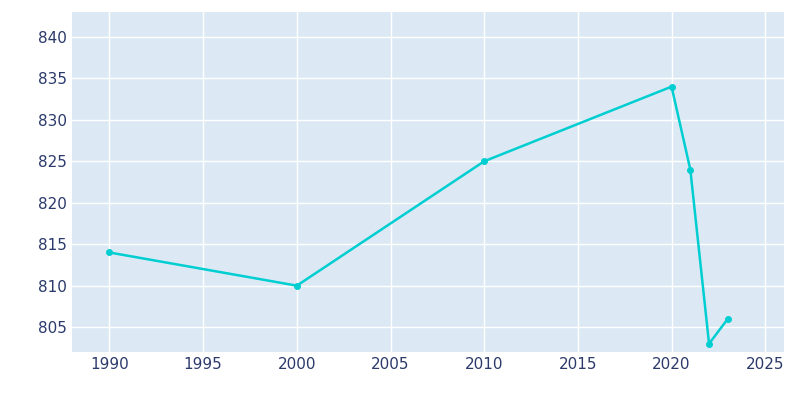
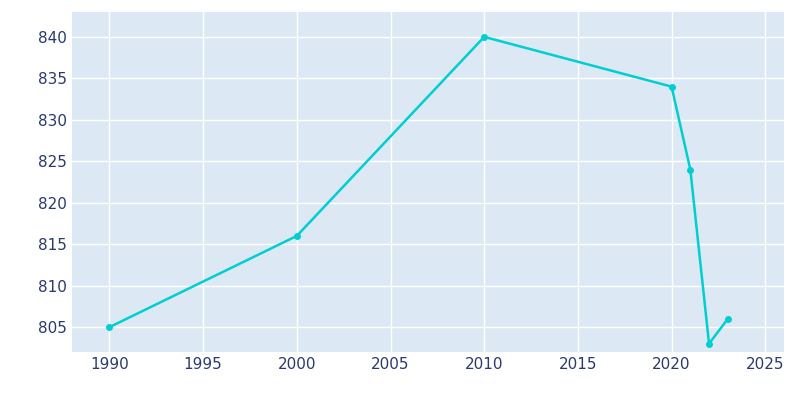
1990: 814 -> 805
2000: 810 -> 816
2010: 825 -> 840
